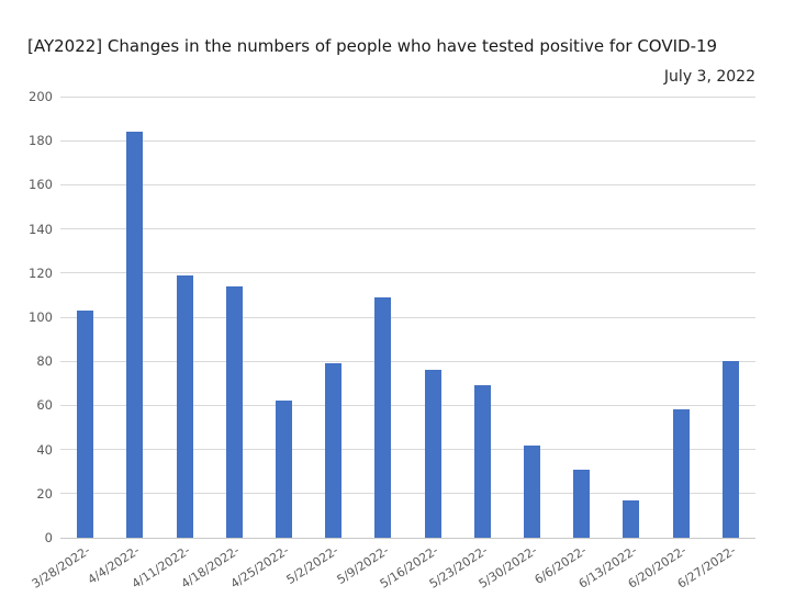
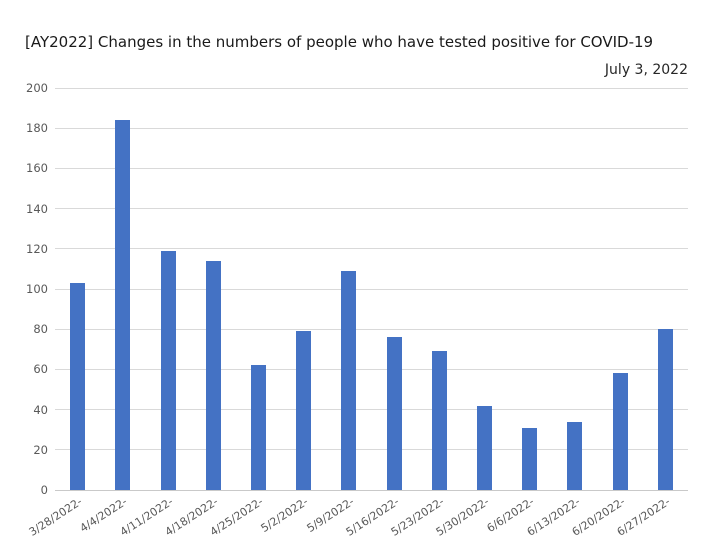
6/13/2022-: 17 -> 34
